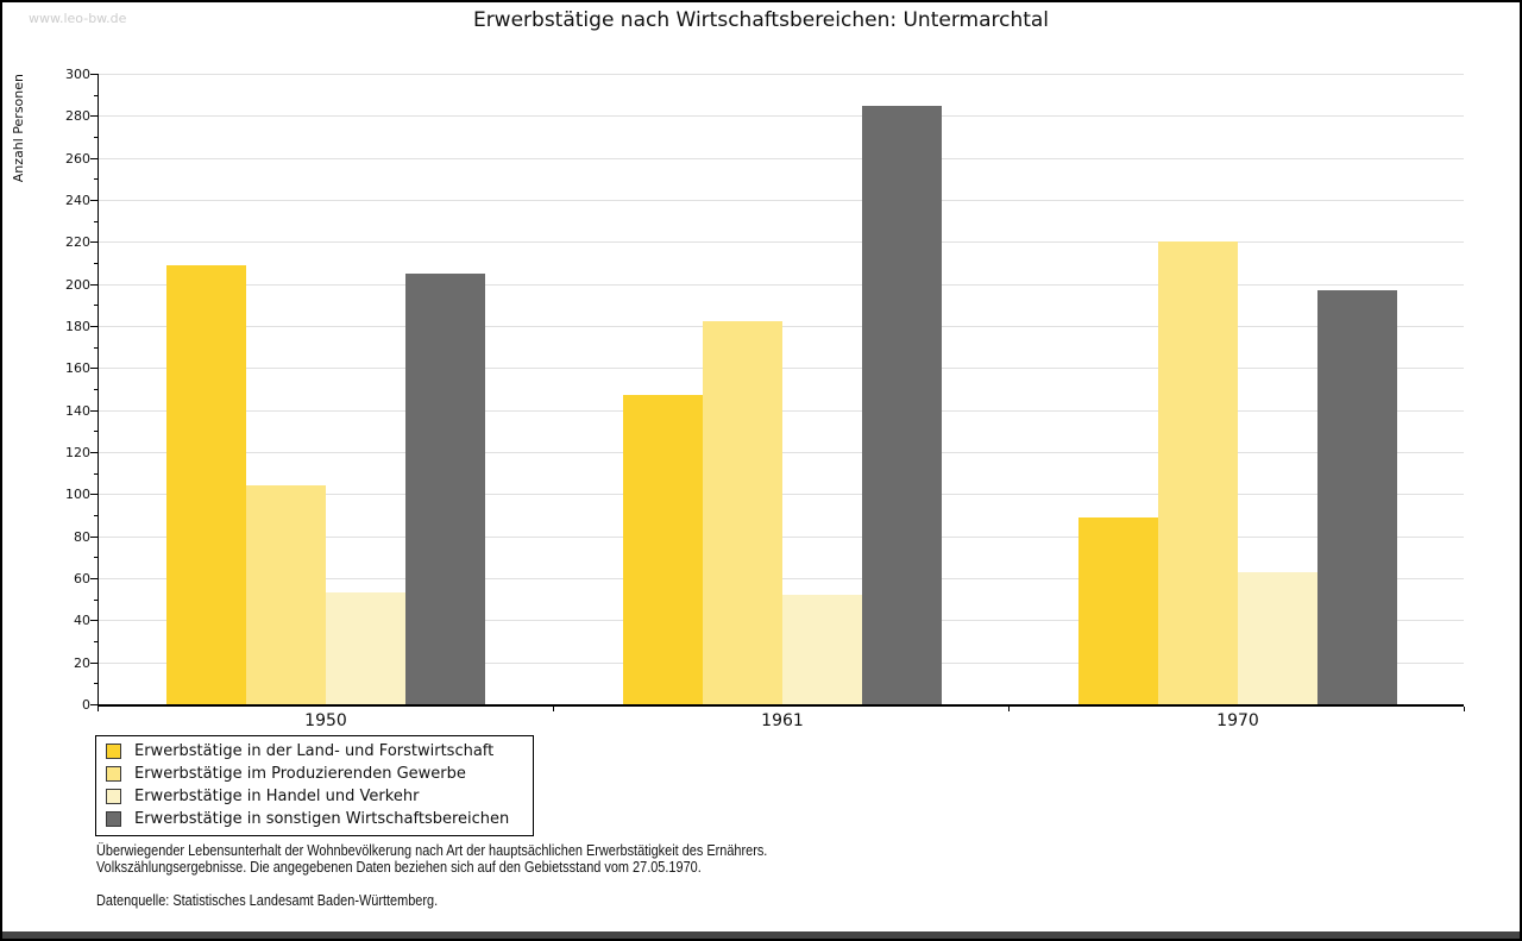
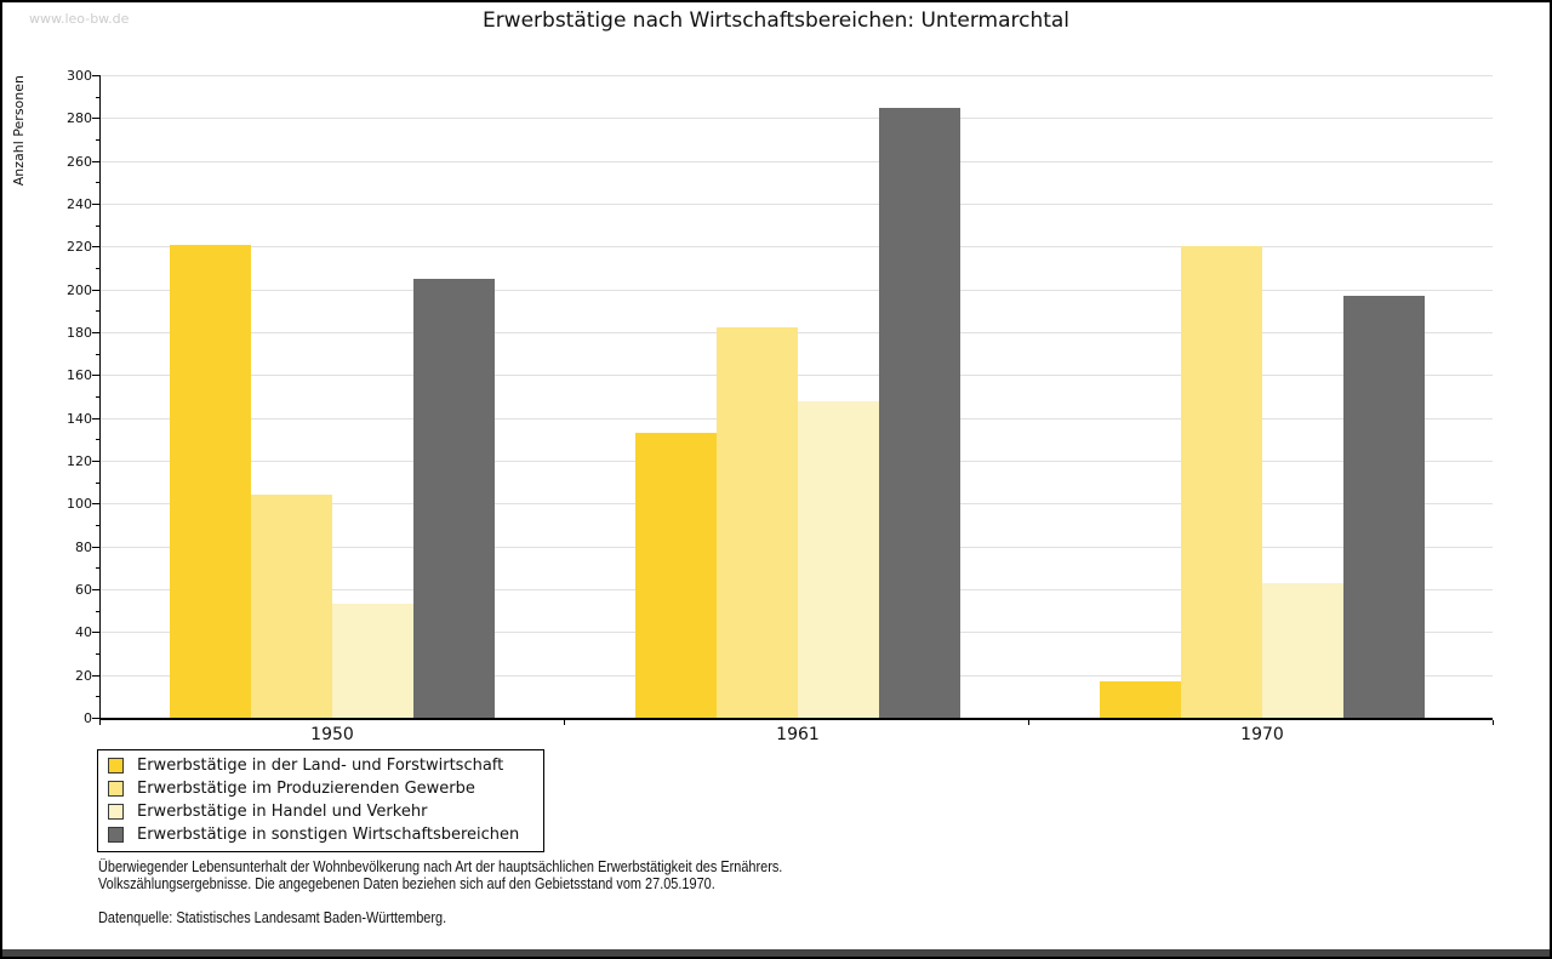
Erwerbstätige in der Land- und Forstwirtschaft/1950: 209 -> 221
Erwerbstätige in der Land- und Forstwirtschaft/1961: 147 -> 133
Erwerbstätige in Handel und Verkehr/1961: 52 -> 148
Erwerbstätige in der Land- und Forstwirtschaft/1970: 89 -> 17
